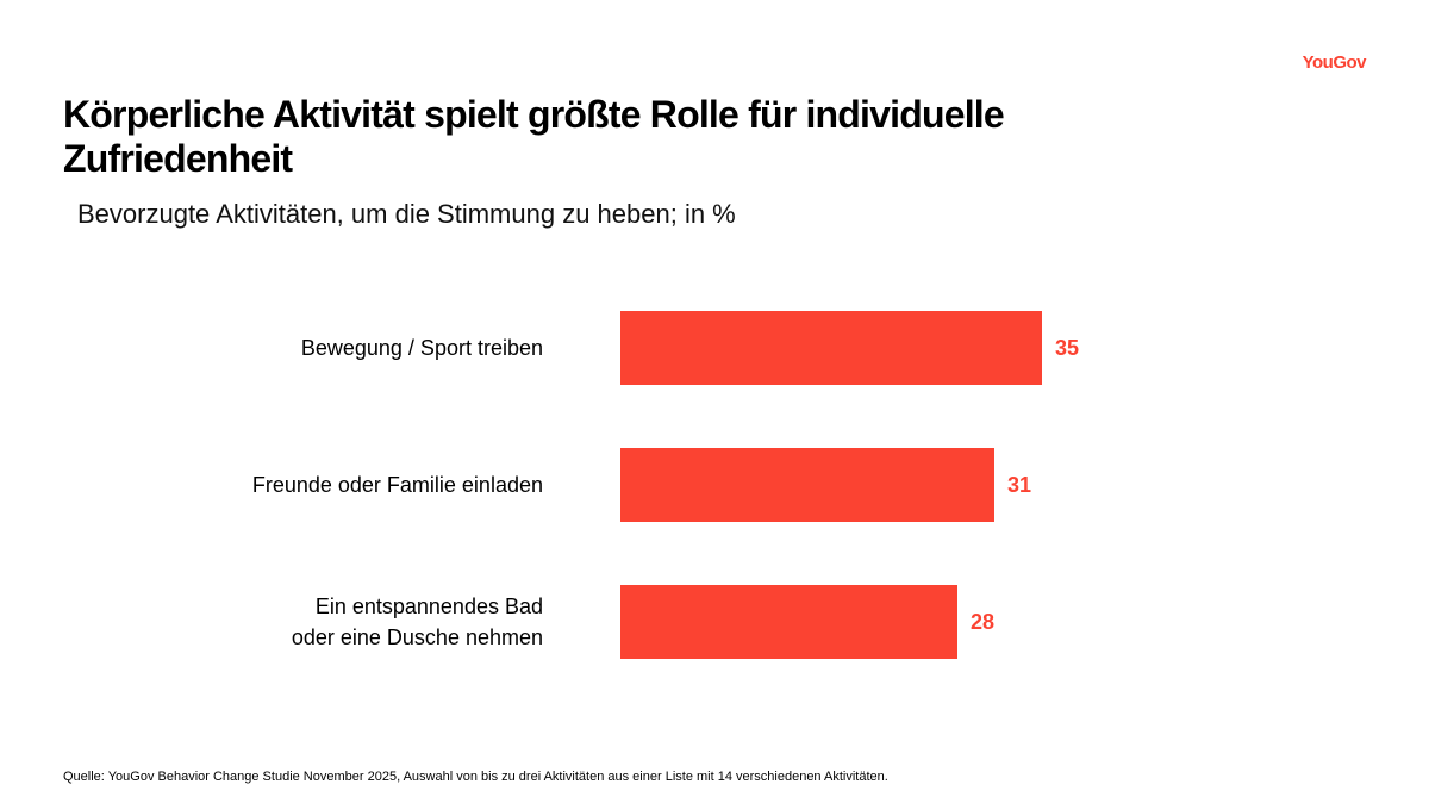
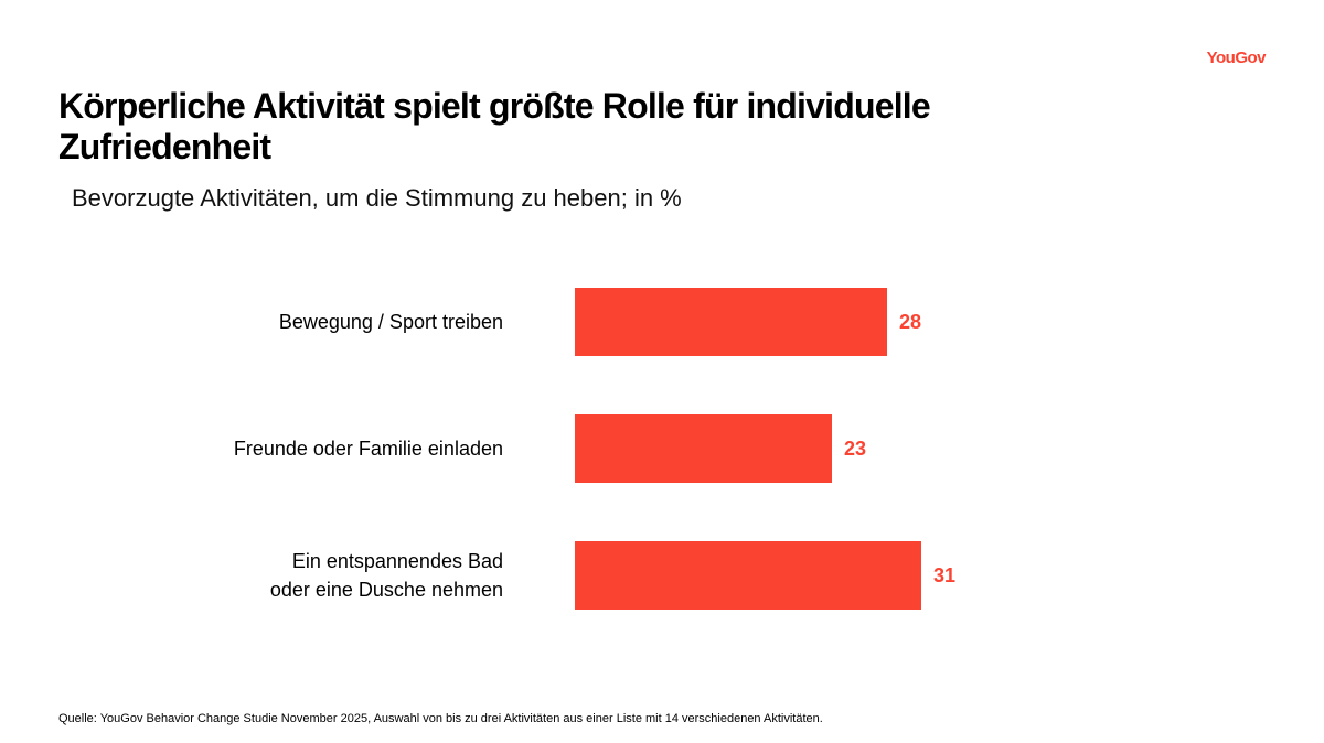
Bewegung / Sport treiben: 35 -> 28
Freunde oder Familie einladen: 31 -> 23
Ein entspannendes Bad oder eine Dusche nehmen: 28 -> 31
